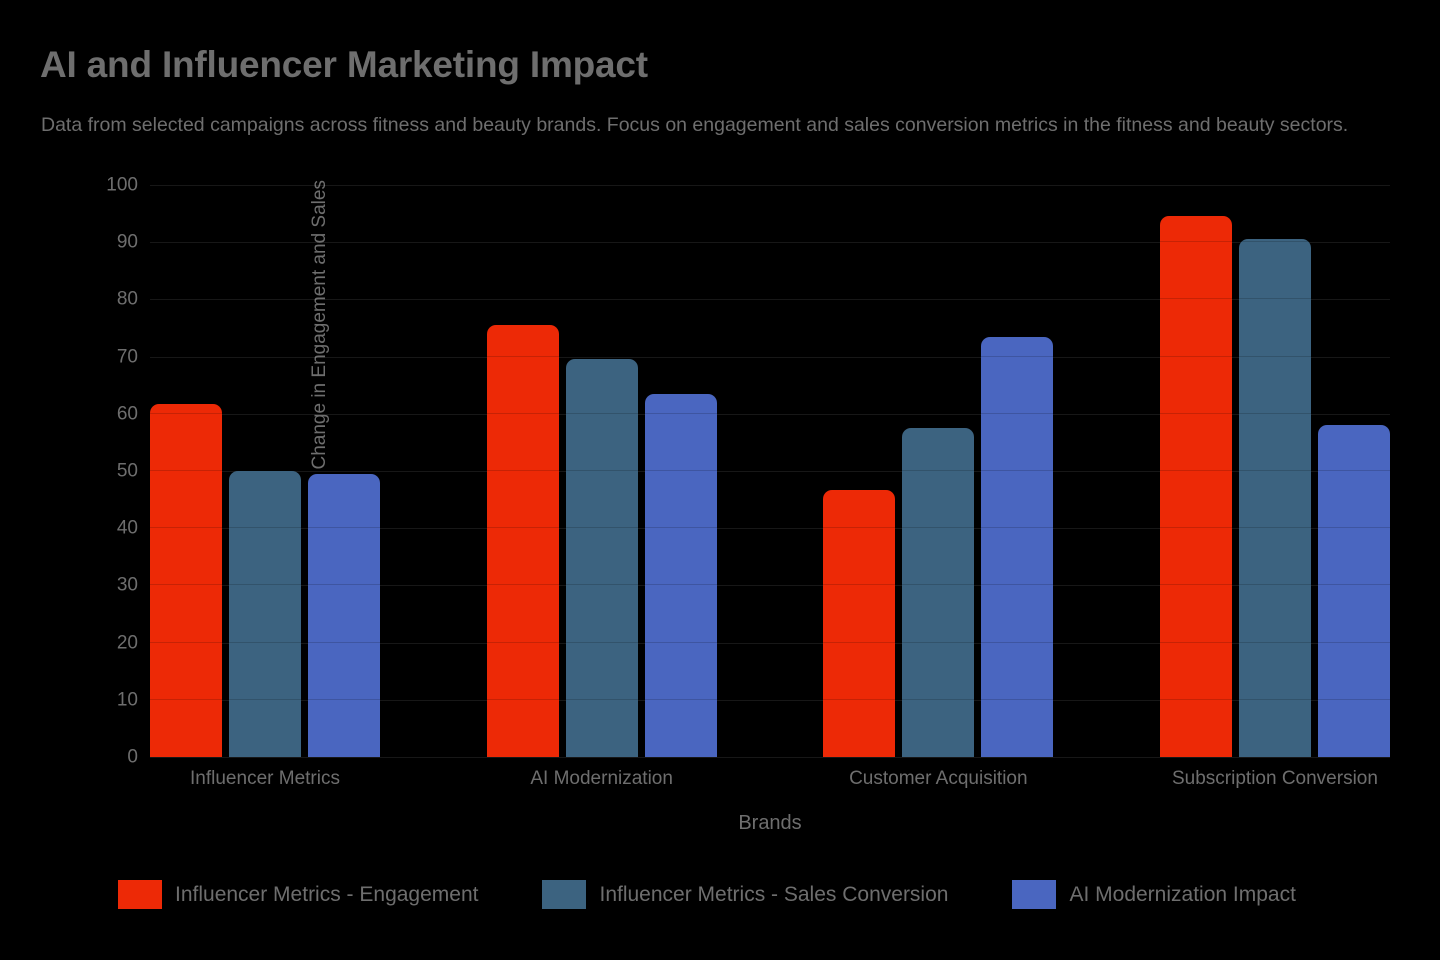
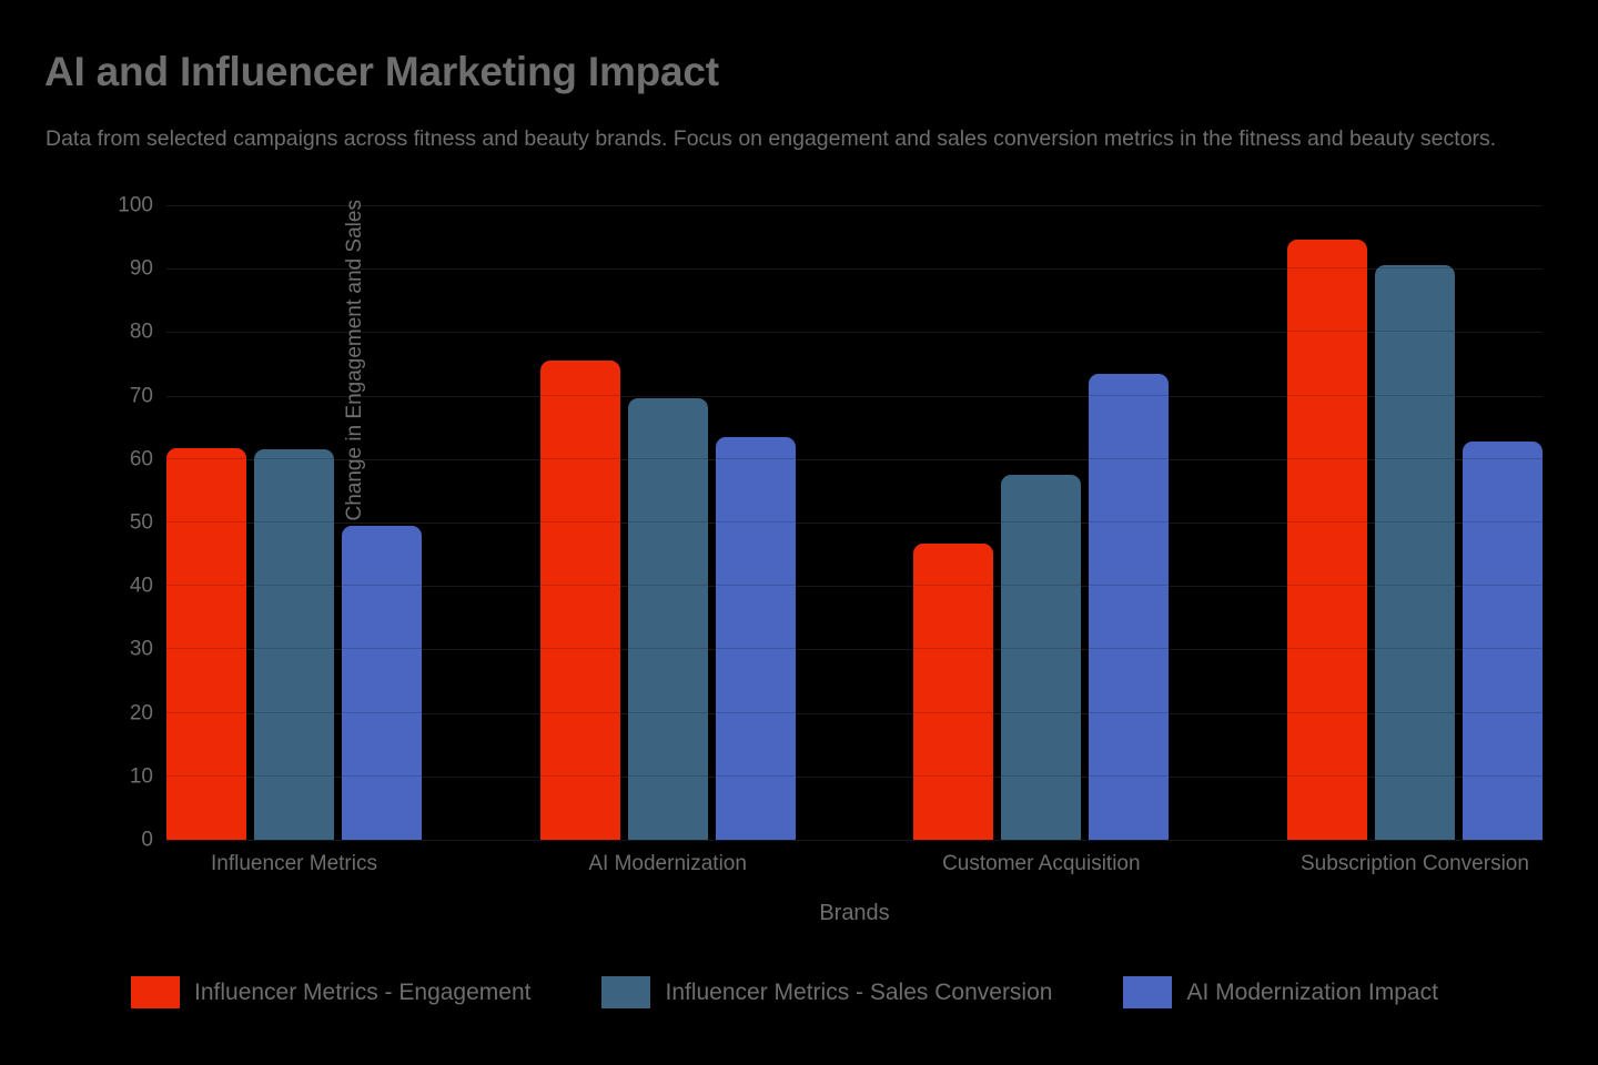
Influencer Metrics - Sales Conversion/Influencer Metrics: 50 -> 62
AI Modernization Impact/Subscription Conversion: 58 -> 63
